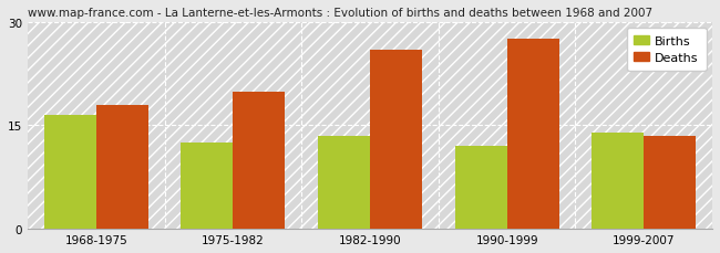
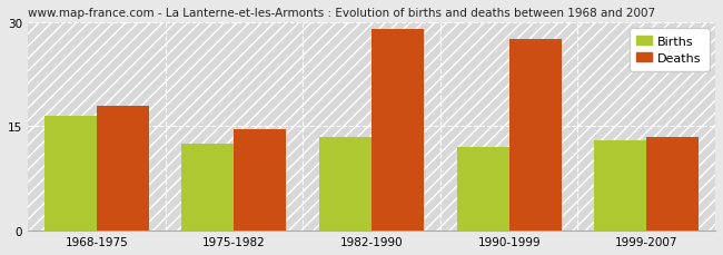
Deaths/1975-1982: 19.8 -> 14.5
Deaths/1982-1990: 26.0 -> 29.0
Births/1999-2007: 14.0 -> 13.0
